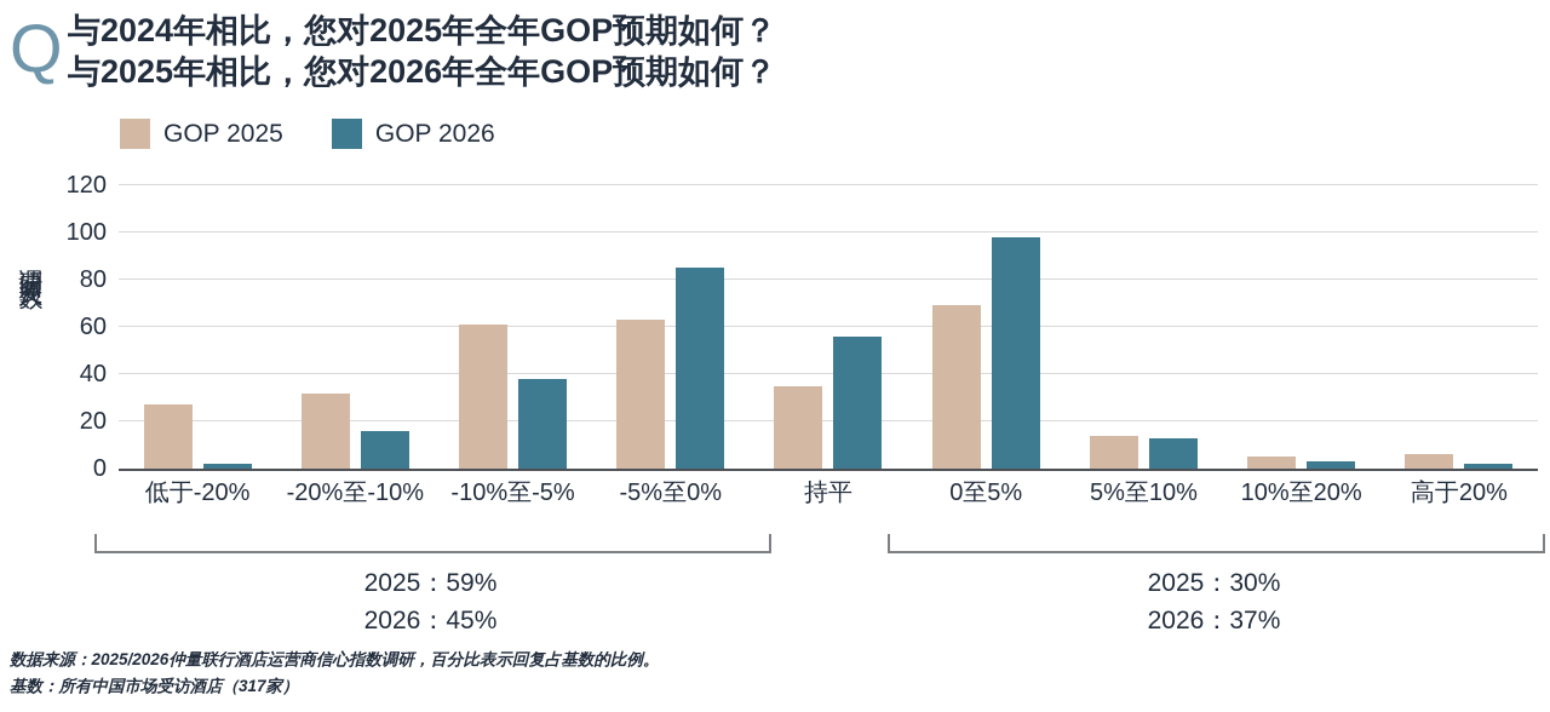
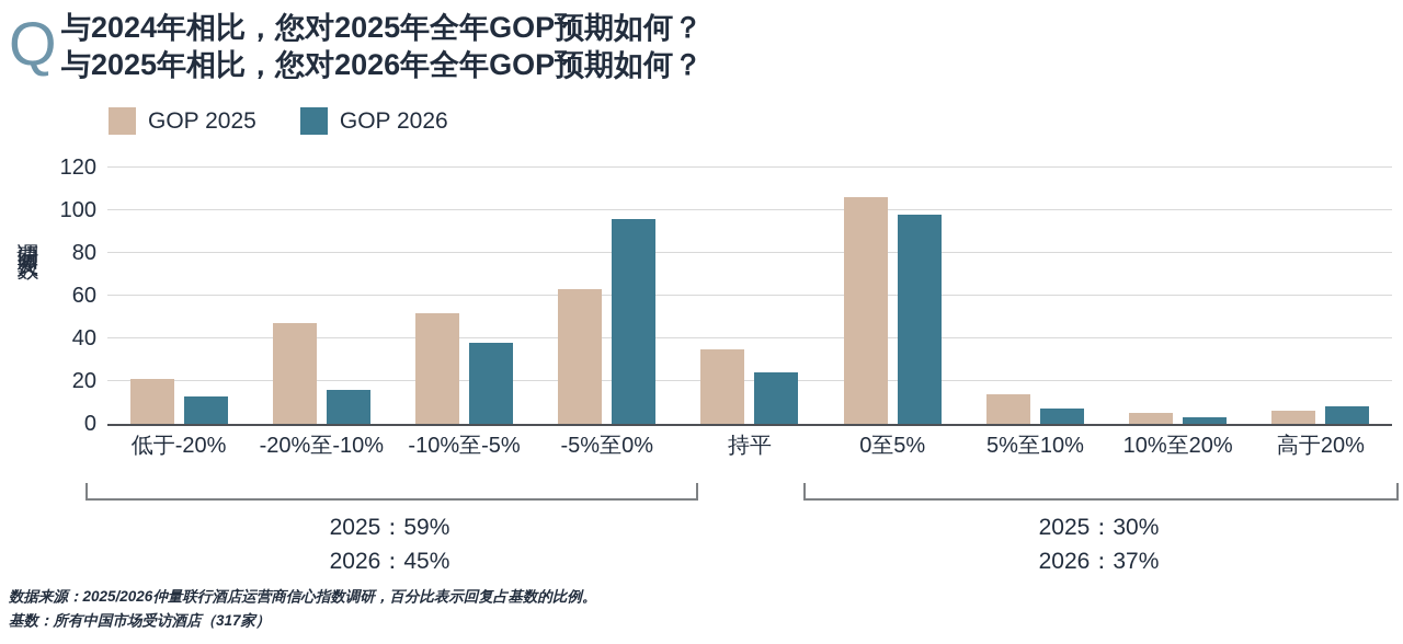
GOP 2025/低于-20%: 27 -> 21
GOP 2026/低于-20%: 2 -> 13
GOP 2025/-20%至-10%: 32 -> 47
GOP 2025/-10%至-5%: 61 -> 52
GOP 2026/-5%至0%: 85 -> 96
GOP 2026/持平: 56 -> 24
GOP 2025/0至5%: 69 -> 106
GOP 2026/5%至10%: 13 -> 7
GOP 2026/高于20%: 2 -> 8
